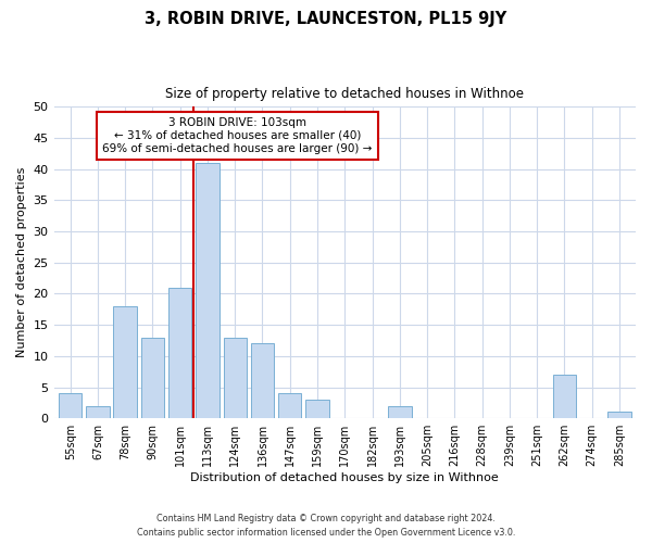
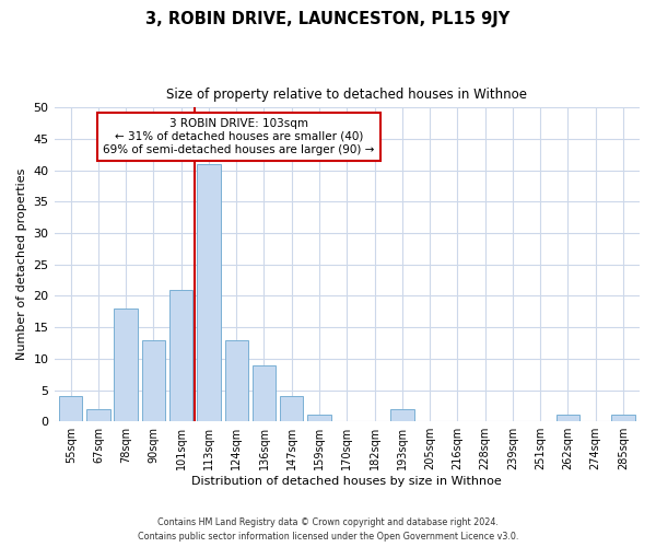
136sqm: 12 -> 9
159sqm: 3 -> 1
262sqm: 7 -> 1
